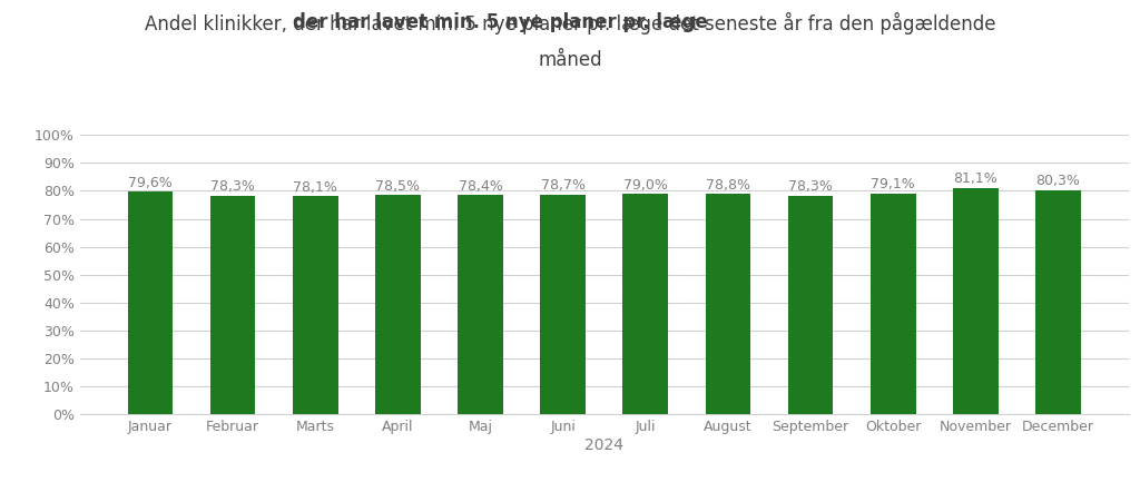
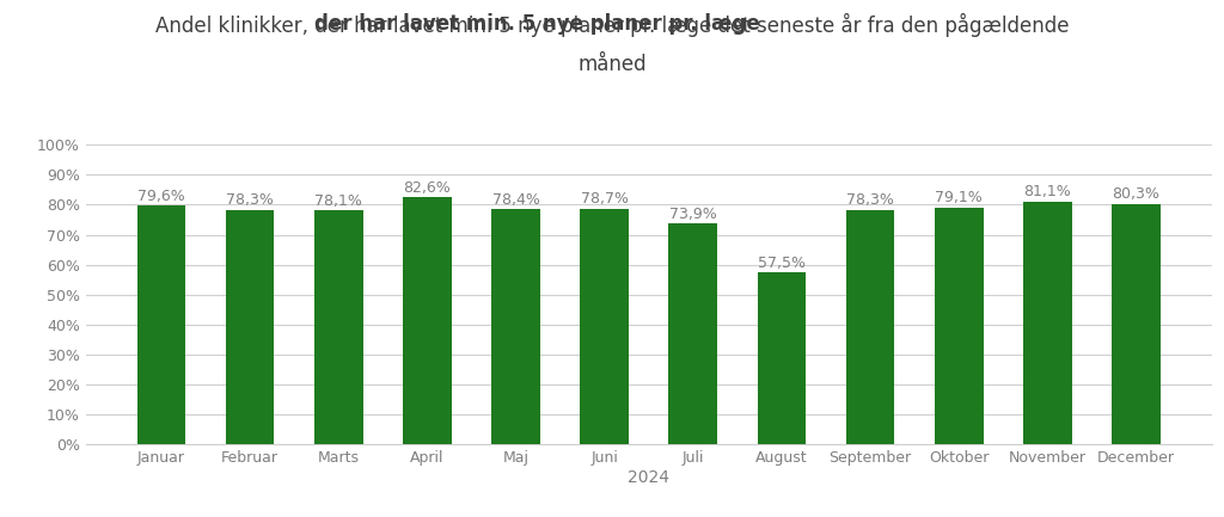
April: 78,5% -> 82,6%
Juli: 79,0% -> 73,9%
August: 78,8% -> 57,5%
